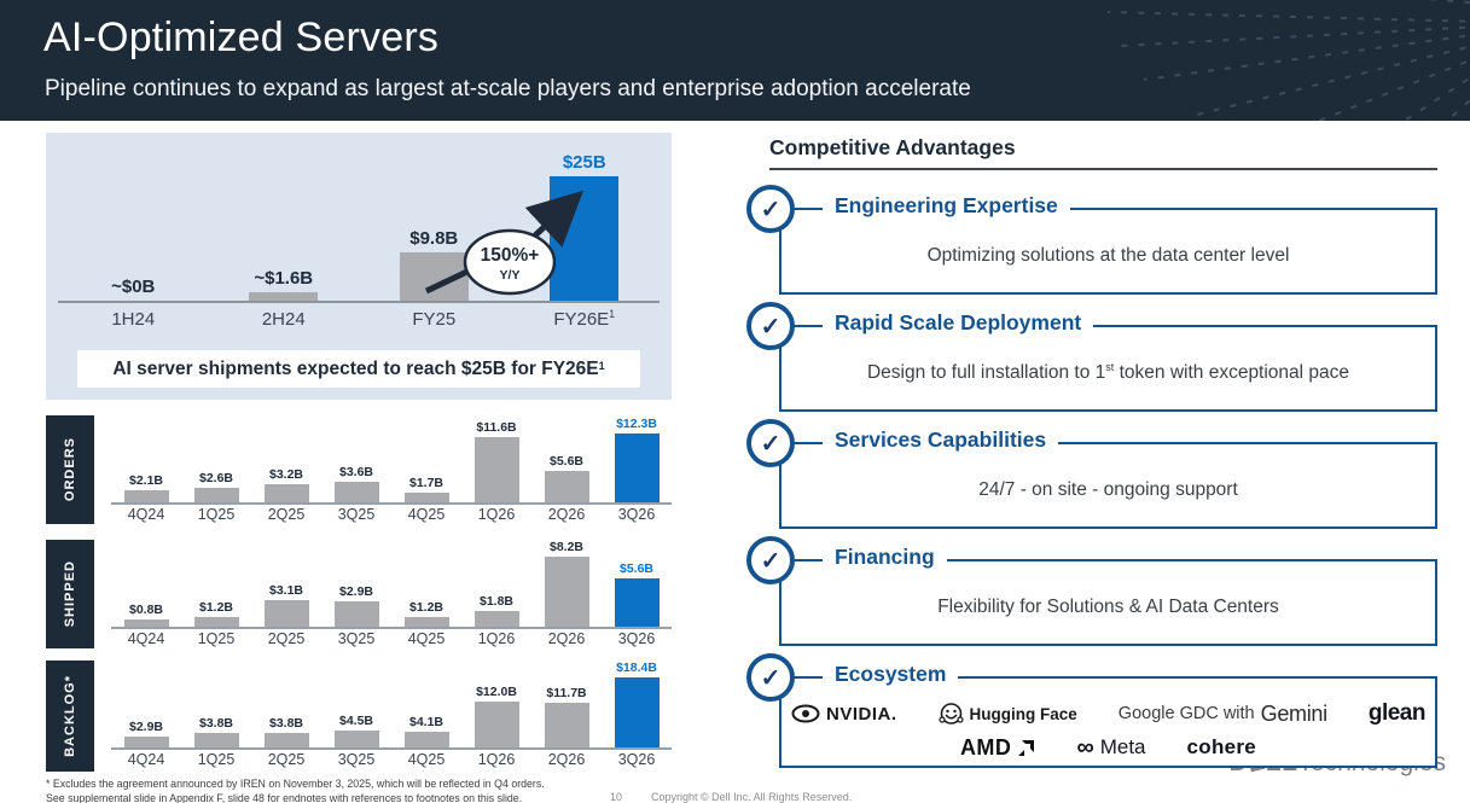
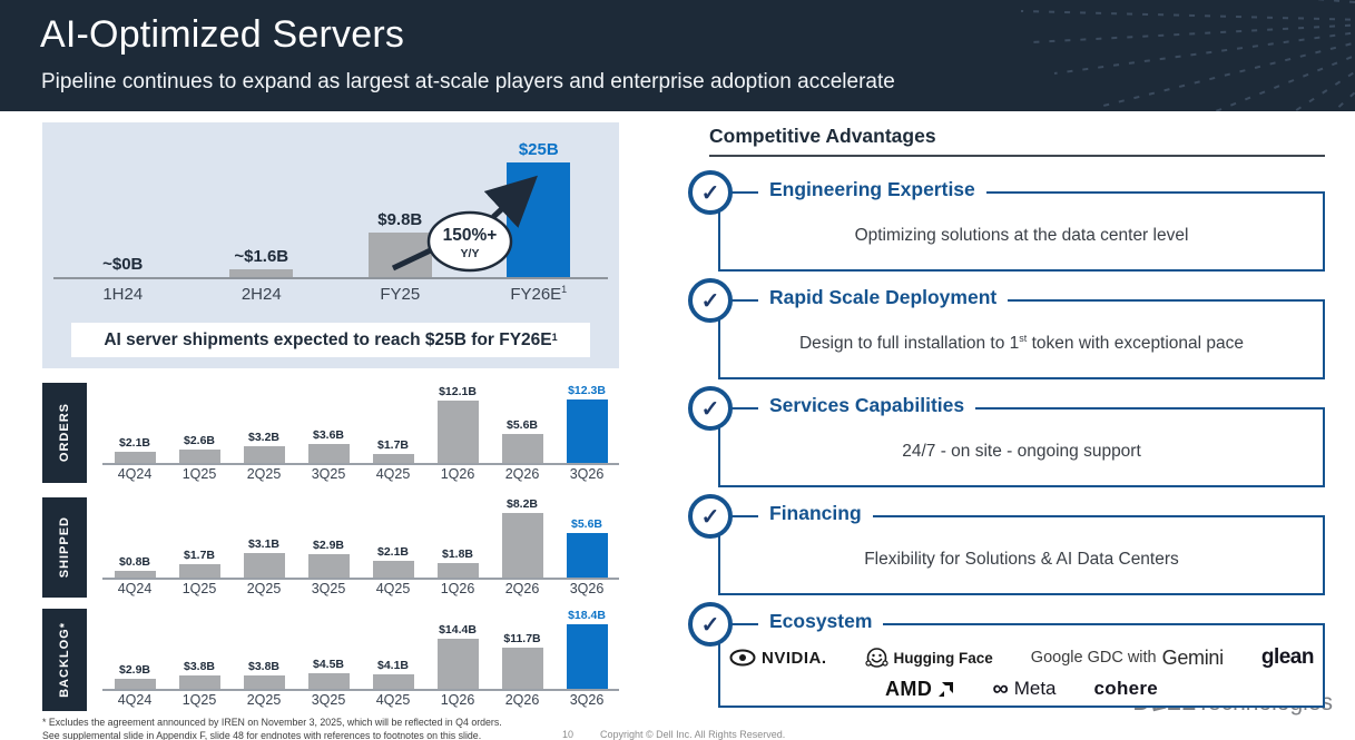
ORDERS/1Q26: $11.6B -> $12.1B
SHIPPED/1Q25: $1.2B -> $1.7B
SHIPPED/4Q25: $1.2B -> $2.1B
BACKLOG*/1Q26: $12.0B -> $14.4B
